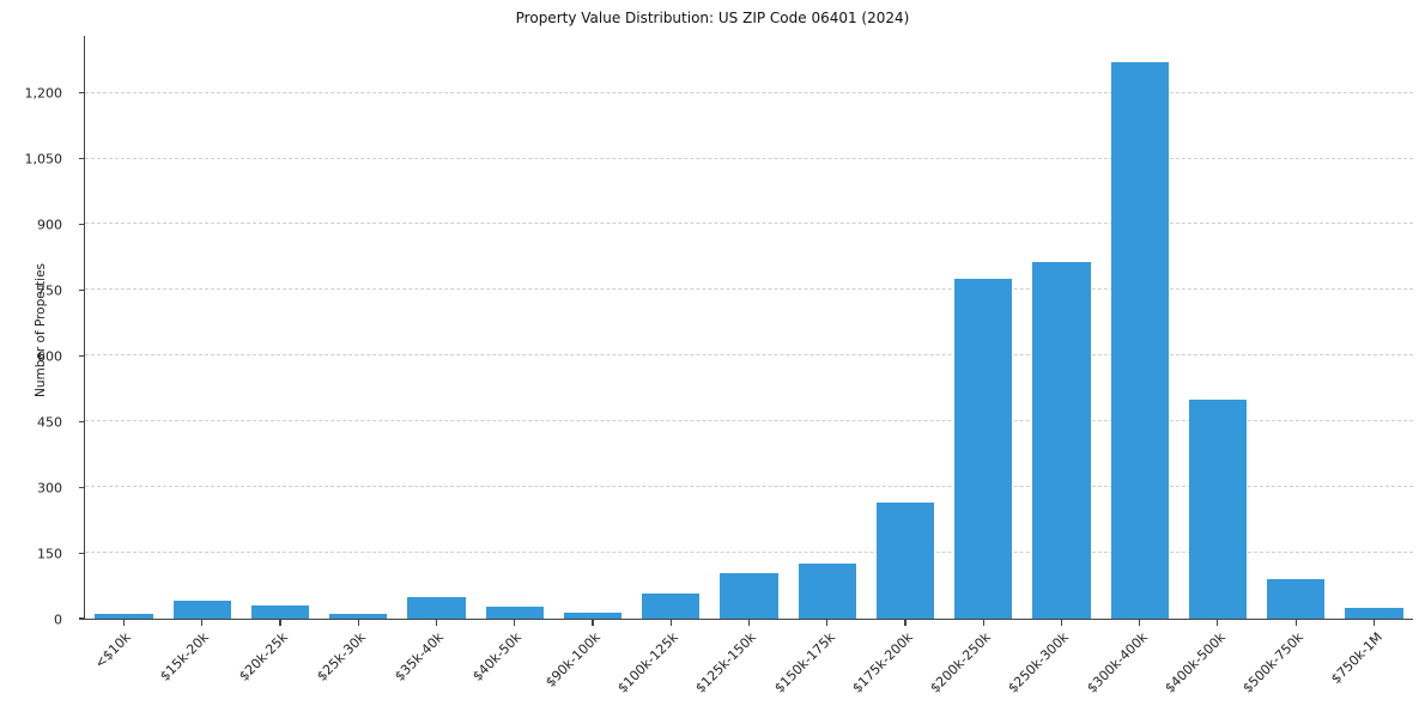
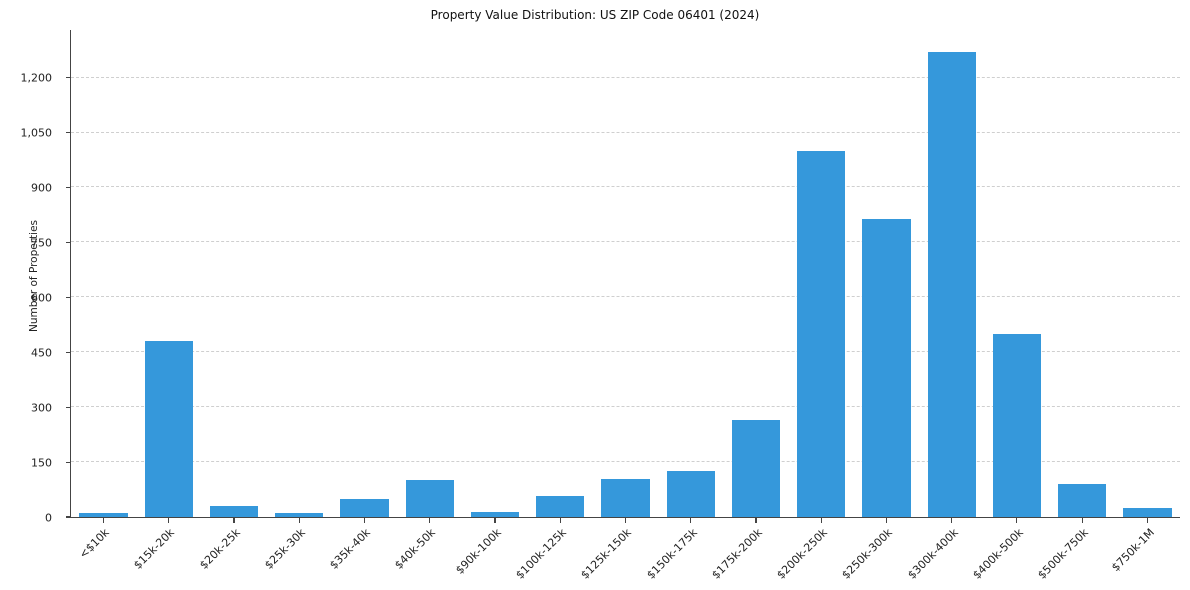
$15k-20k: 40 -> 480
$40k-50k: 30 -> 100
$200k-250k: 780 -> 1000
